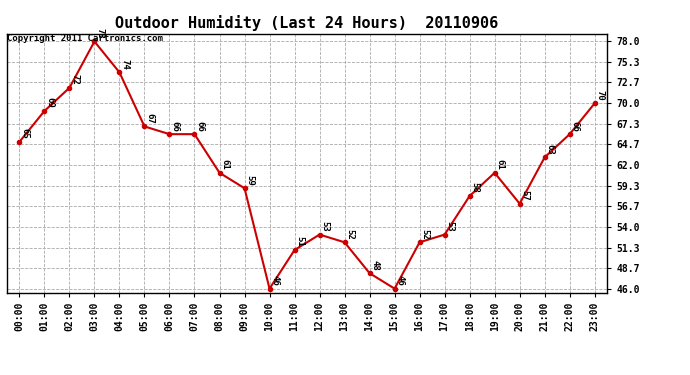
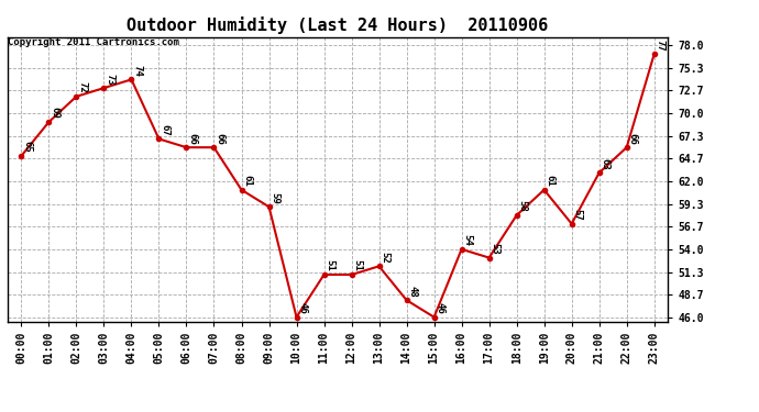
03:00: 78 -> 73
12:00: 53 -> 51
16:00: 52 -> 54
23:00: 70 -> 77
